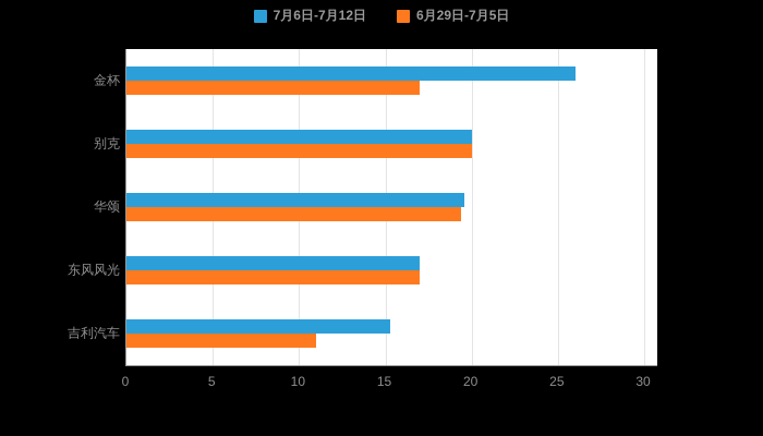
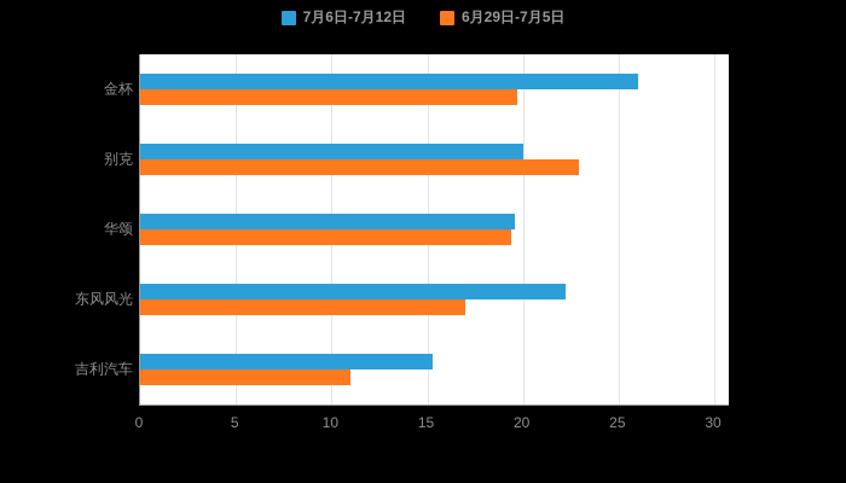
6月29日-7月5日/金杯: 17.0 -> 19.7
6月29日-7月5日/别克: 20.0 -> 22.9
7月6日-7月12日/东风风光: 17.0 -> 22.2
